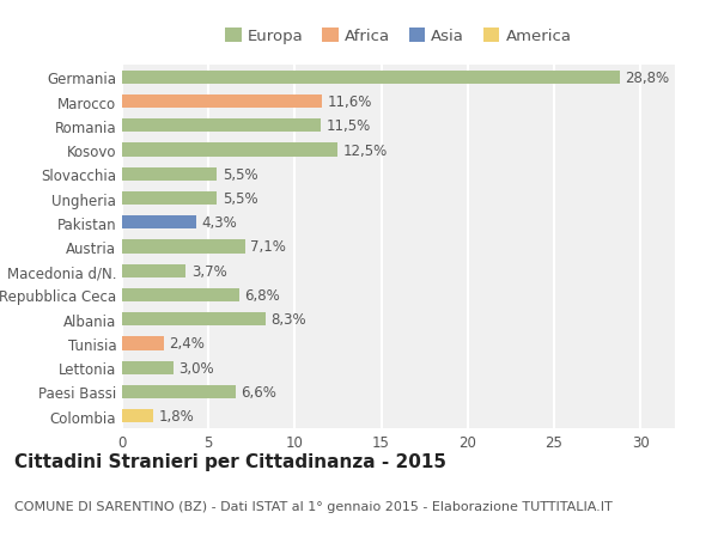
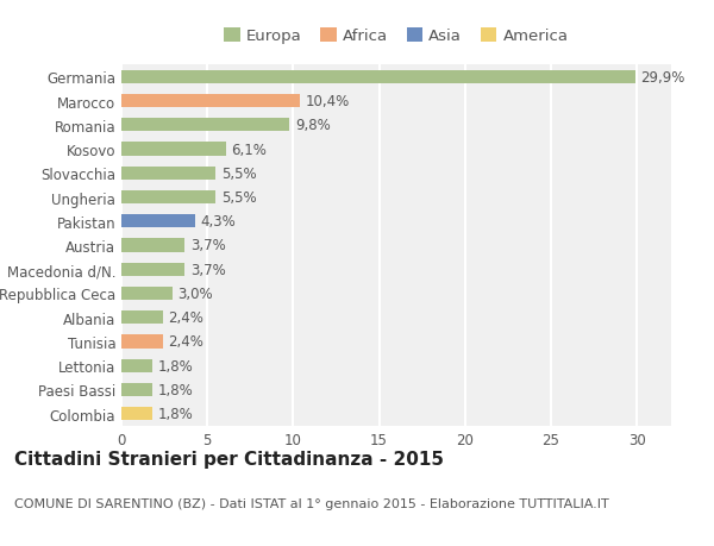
Germania: 28,8% -> 29,9%
Marocco: 11,6% -> 10,4%
Romania: 11,5% -> 9,8%
Kosovo: 12,5% -> 6,1%
Austria: 7,1% -> 3,7%
Repubblica Ceca: 6,8% -> 3,0%
Albania: 8,3% -> 2,4%
Lettonia: 3,0% -> 1,8%
Paesi Bassi: 6,6% -> 1,8%
